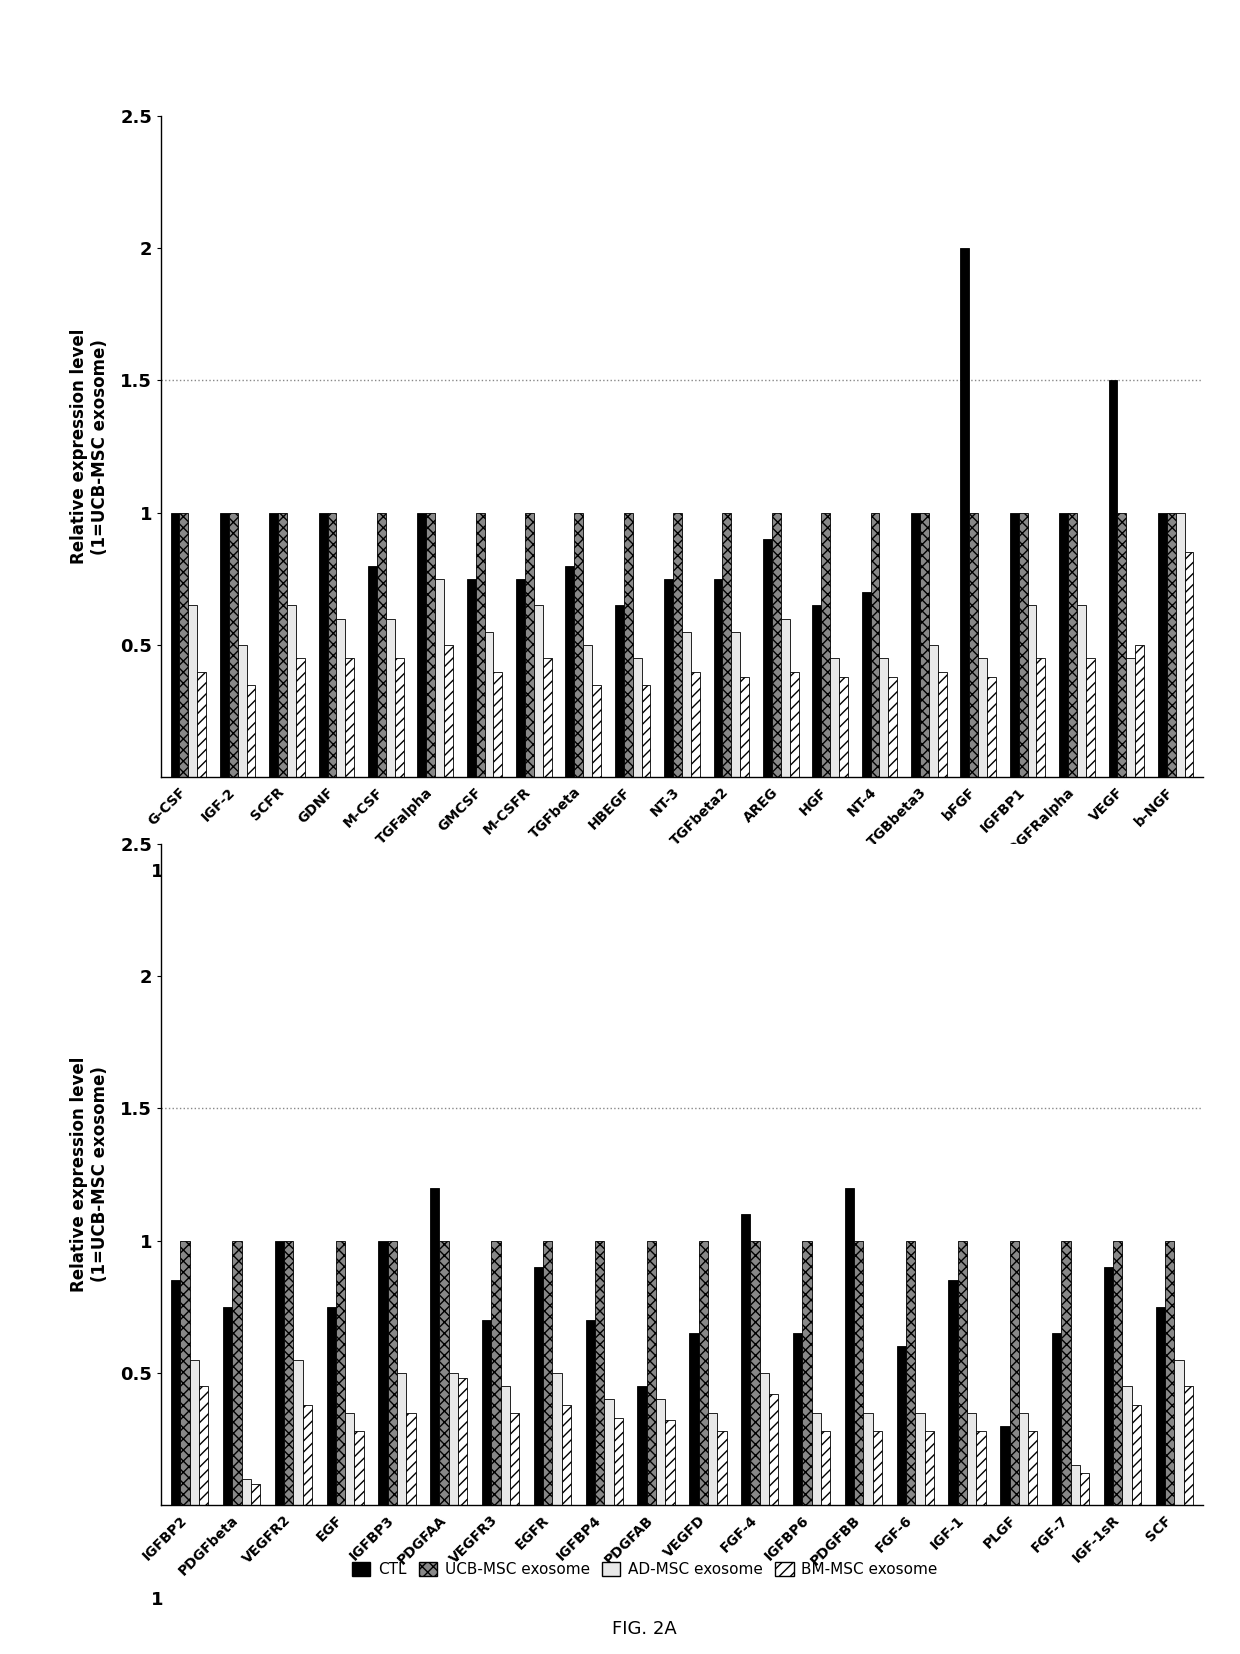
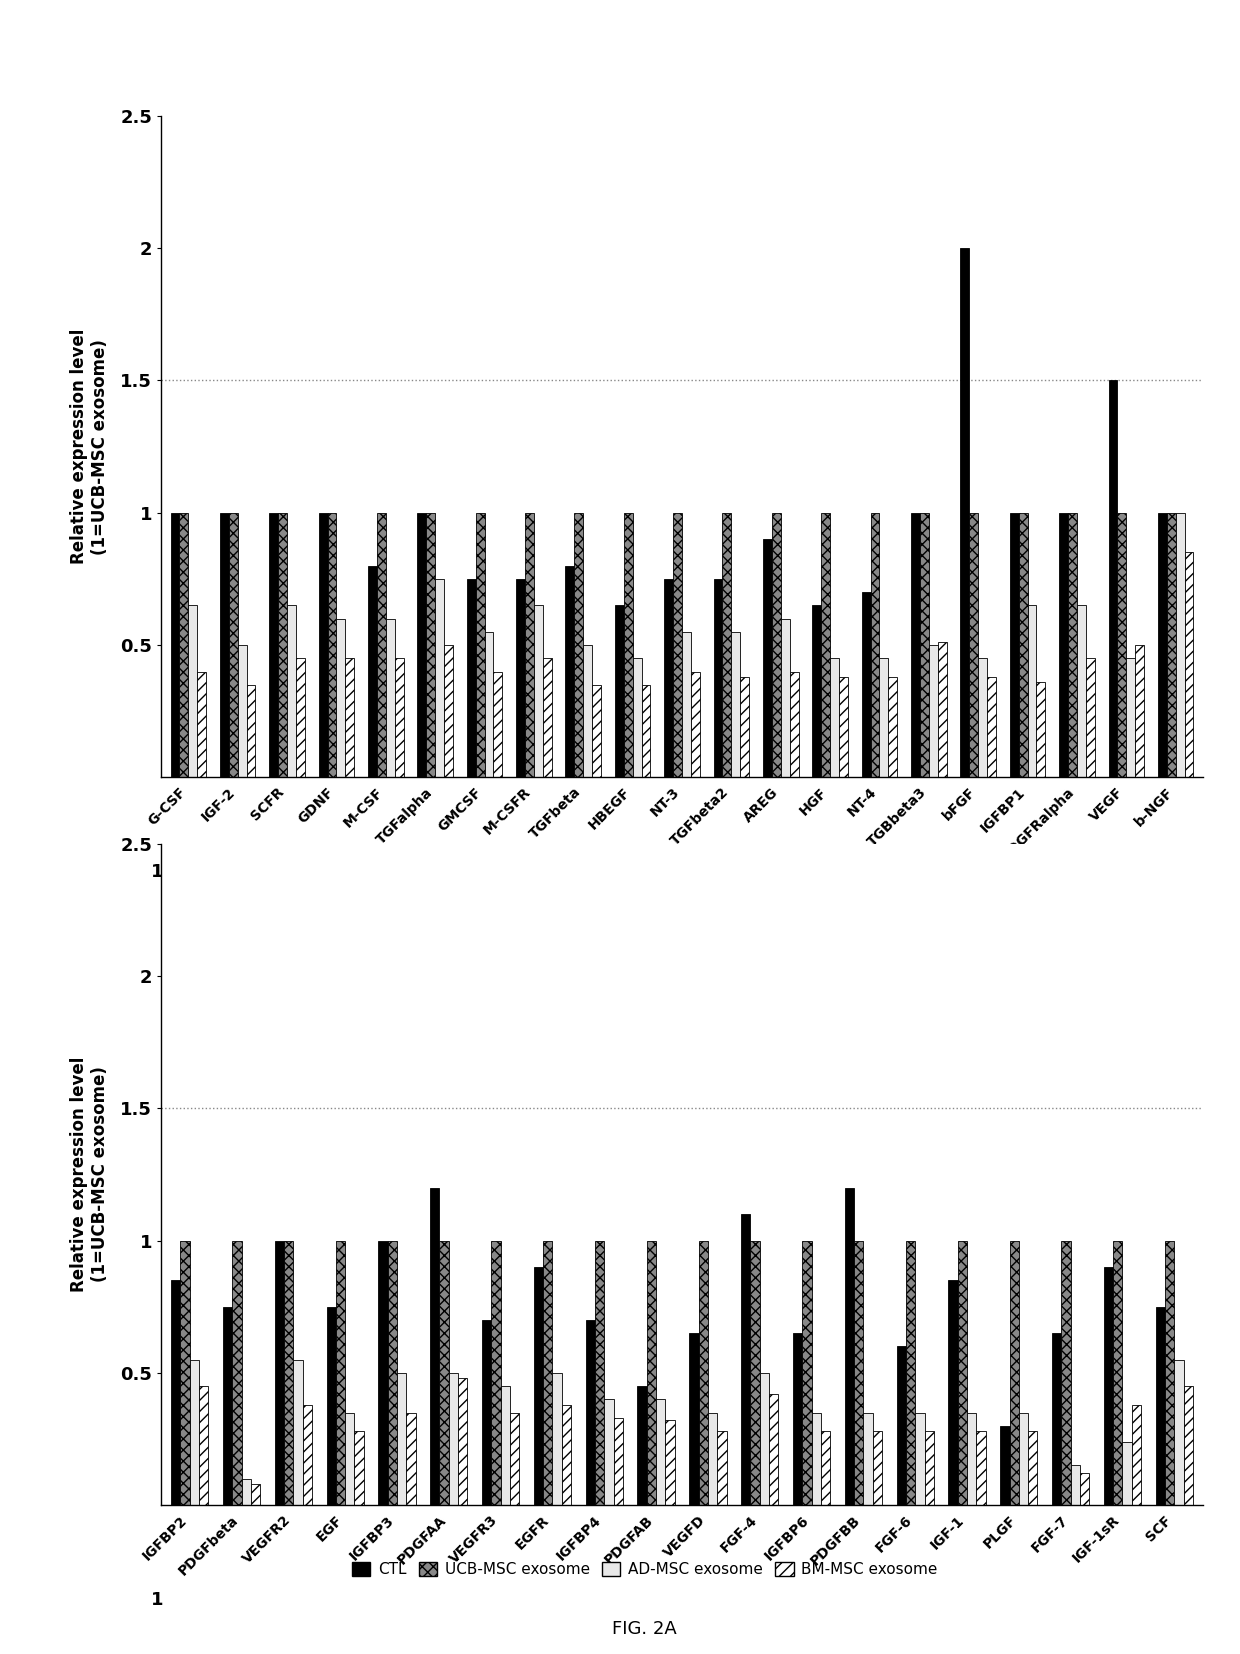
BM-MSC exosome/TGBbeta3: 0.40 -> 0.51
BM-MSC exosome/IGFBP1: 0.45 -> 0.36
AD-MSC exosome/IGF-1sR: 0.45 -> 0.24
